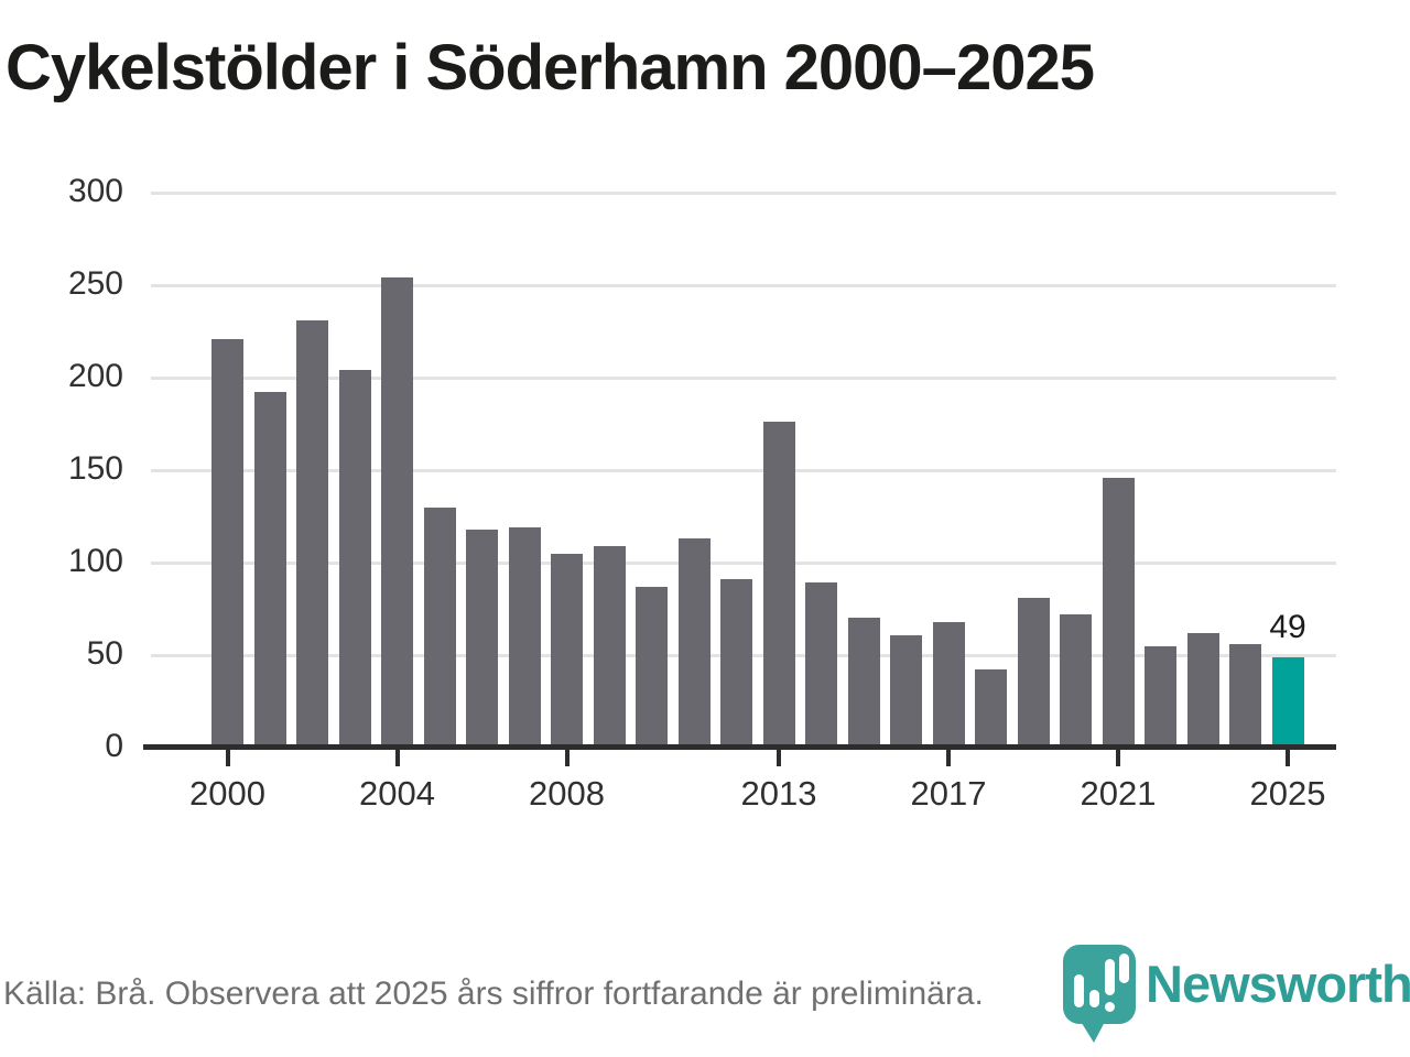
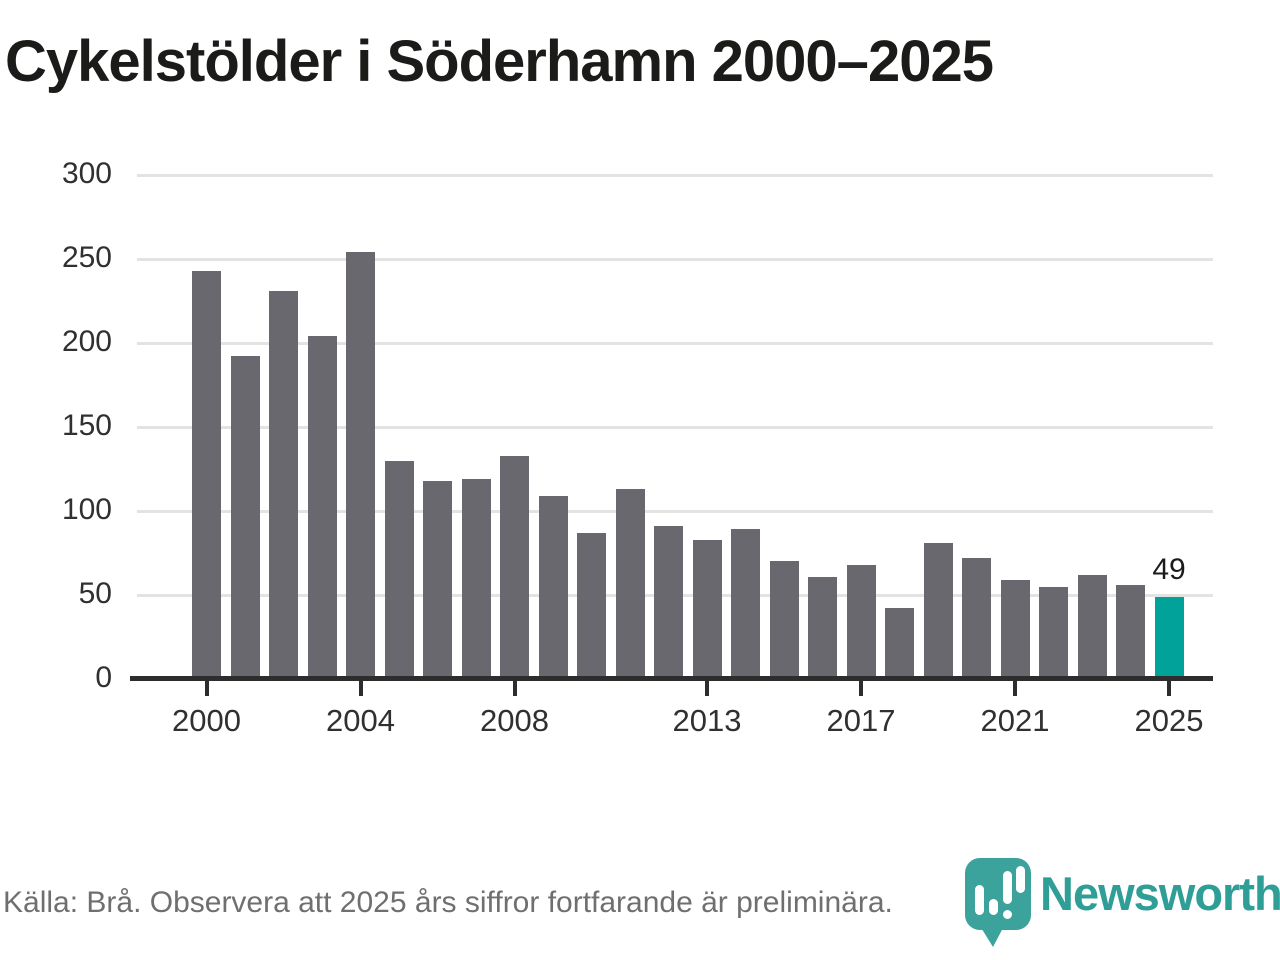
2000: 221 -> 243
2008: 105 -> 133
2013: 176 -> 83
2021: 146 -> 59
